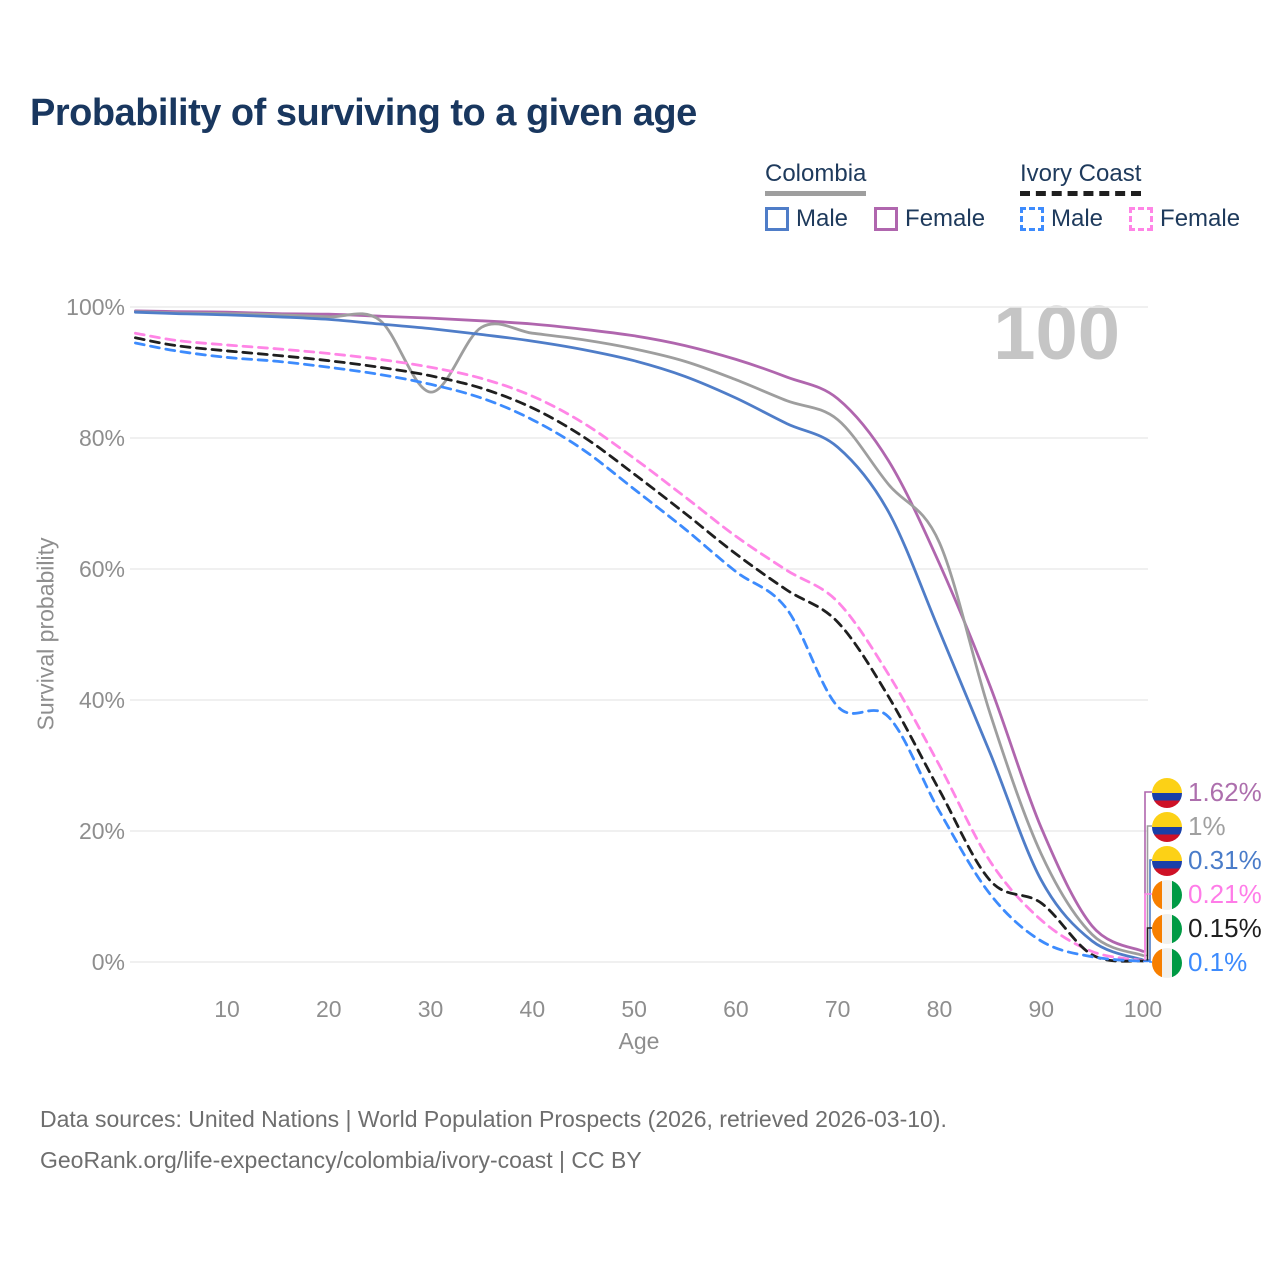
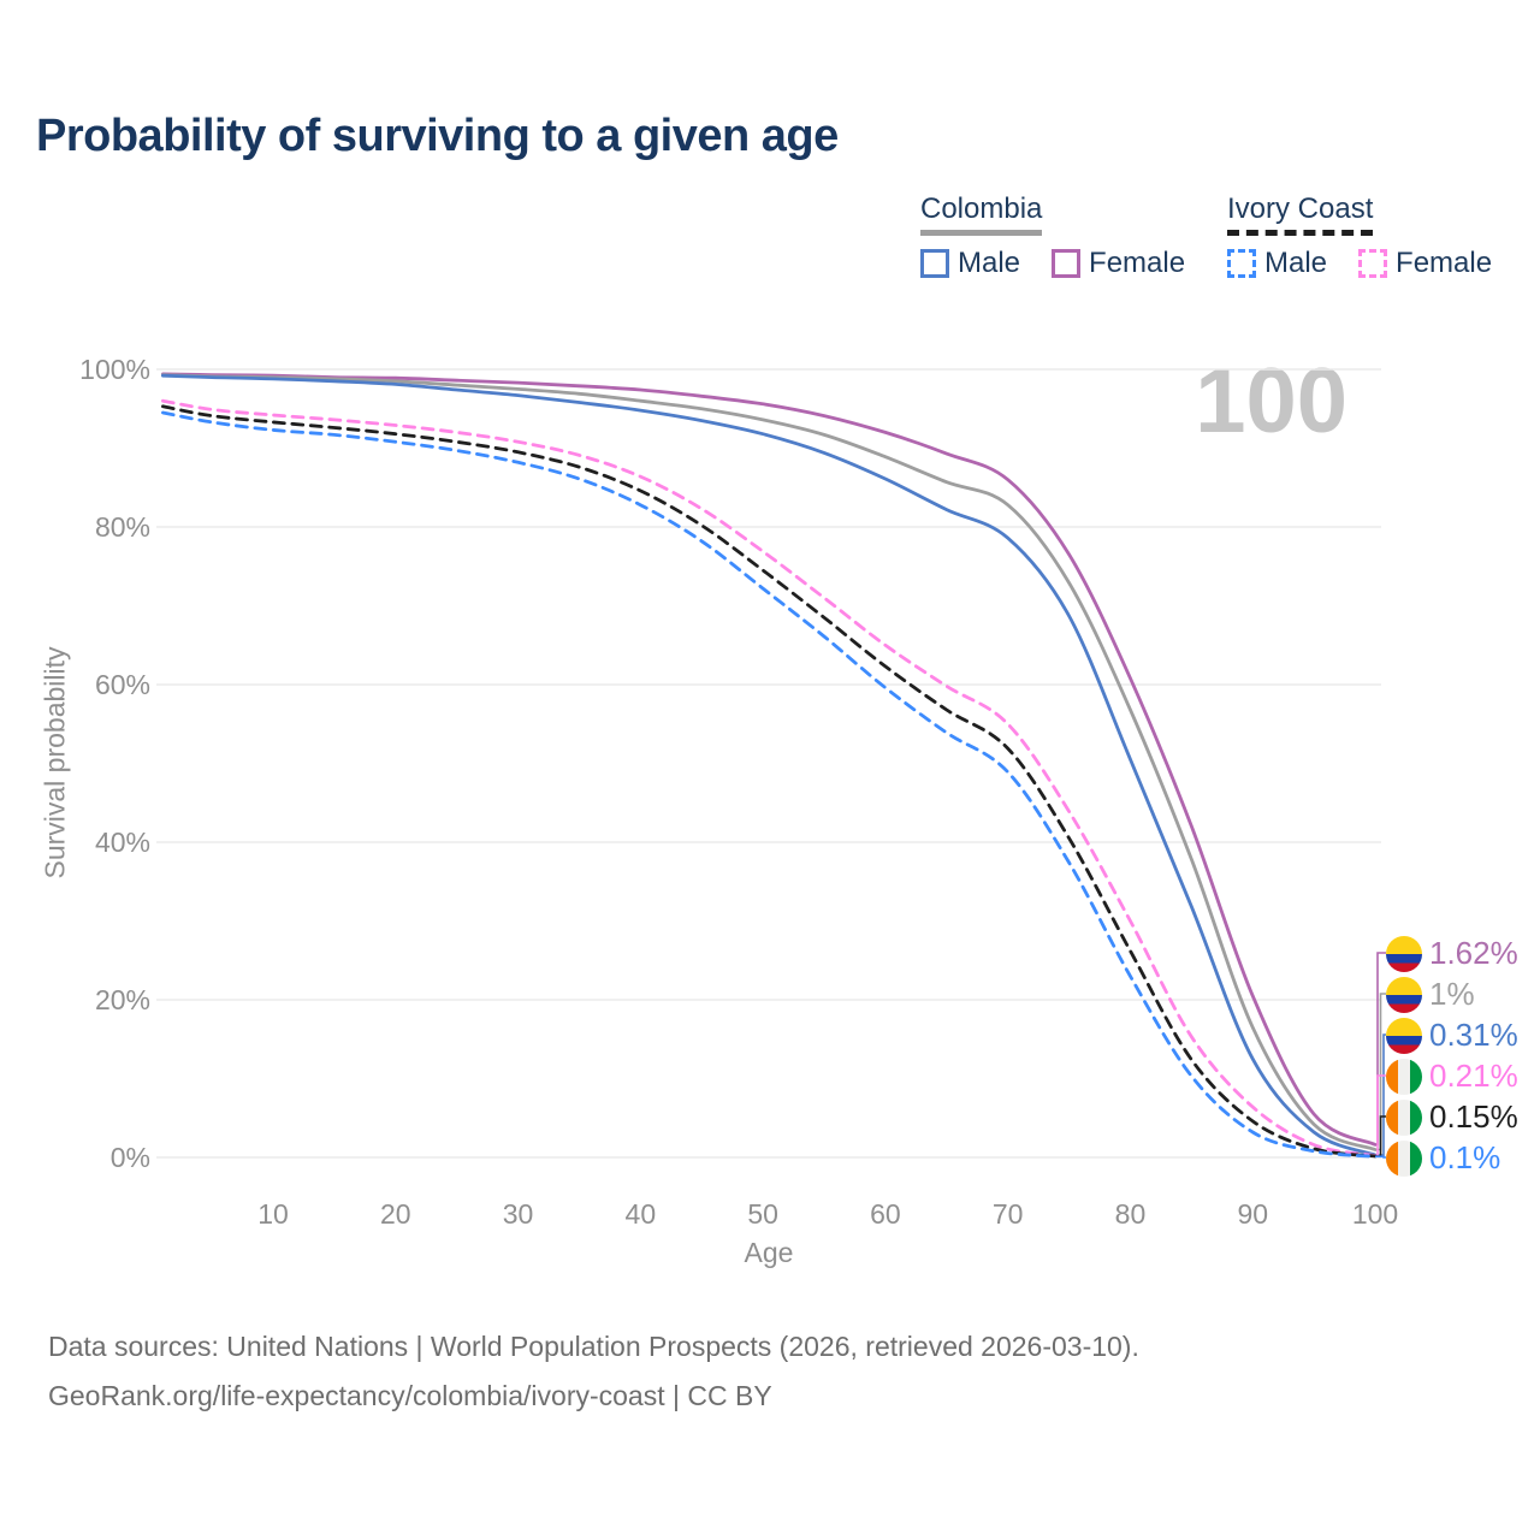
Colombia/30: 87% -> 98%
Ivory Coast Male/70: 39% -> 49%
Colombia/80: 64% -> 57%
Ivory Coast/90: 9% -> 5%
